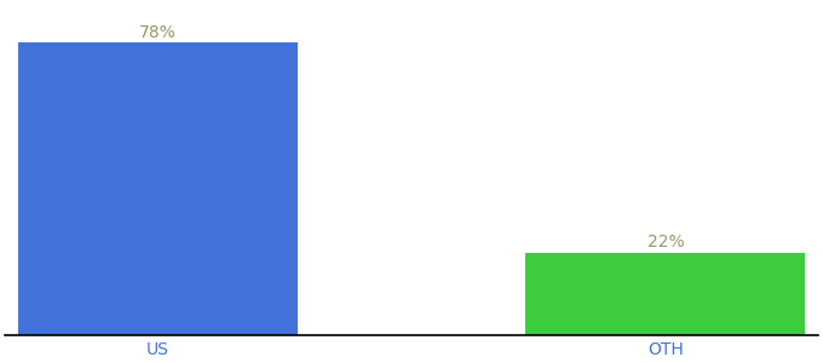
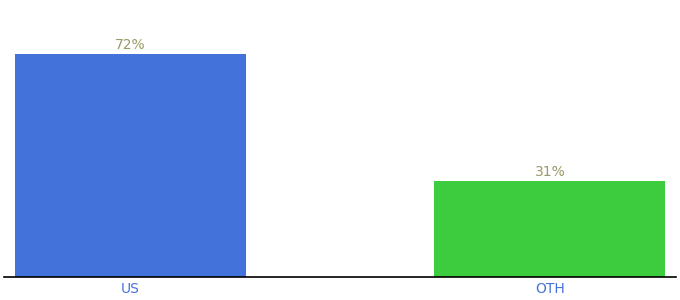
US: 78% -> 72%
OTH: 22% -> 31%
